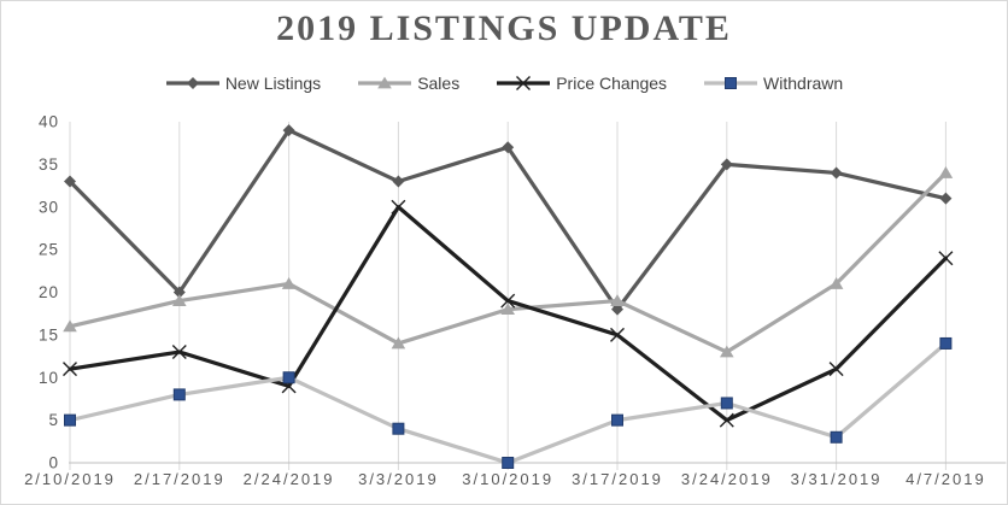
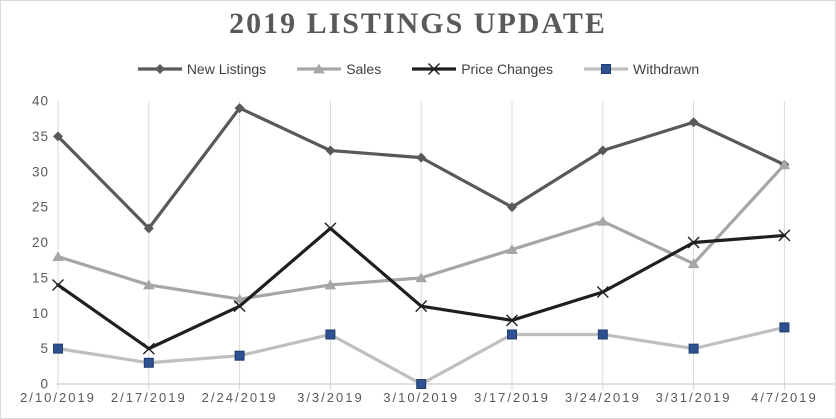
New Listings/2/10/2019: 33 -> 35
Sales/2/10/2019: 16 -> 18
Price Changes/2/10/2019: 11 -> 14
New Listings/2/17/2019: 20 -> 22
Sales/2/17/2019: 19 -> 14
Price Changes/2/17/2019: 13 -> 5
Withdrawn/2/17/2019: 8 -> 3
Sales/2/24/2019: 21 -> 12
Price Changes/2/24/2019: 9 -> 11
Withdrawn/2/24/2019: 10 -> 4
Price Changes/3/3/2019: 30 -> 22
Withdrawn/3/3/2019: 4 -> 7
New Listings/3/10/2019: 37 -> 32
Sales/3/10/2019: 18 -> 15
Price Changes/3/10/2019: 19 -> 11
New Listings/3/17/2019: 18 -> 25
Price Changes/3/17/2019: 15 -> 9
Withdrawn/3/17/2019: 5 -> 7
New Listings/3/24/2019: 35 -> 33
Sales/3/24/2019: 13 -> 23
Price Changes/3/24/2019: 5 -> 13
New Listings/3/31/2019: 34 -> 37
Sales/3/31/2019: 21 -> 17
Price Changes/3/31/2019: 11 -> 20
Withdrawn/3/31/2019: 3 -> 5
Sales/4/7/2019: 34 -> 31
Price Changes/4/7/2019: 24 -> 21
Withdrawn/4/7/2019: 14 -> 8
